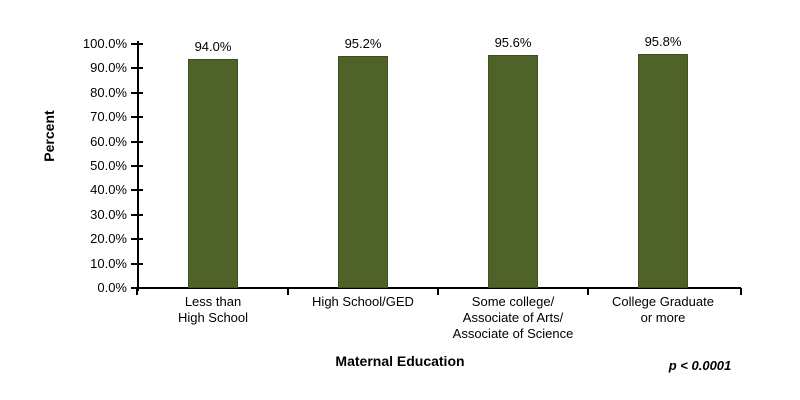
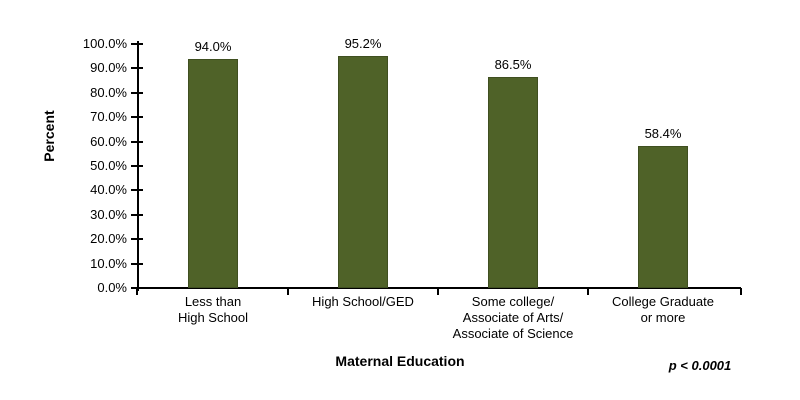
Some college/ Associate of Arts/ Associate of Science: 95.6% -> 86.5%
College Graduate or more: 95.8% -> 58.4%
